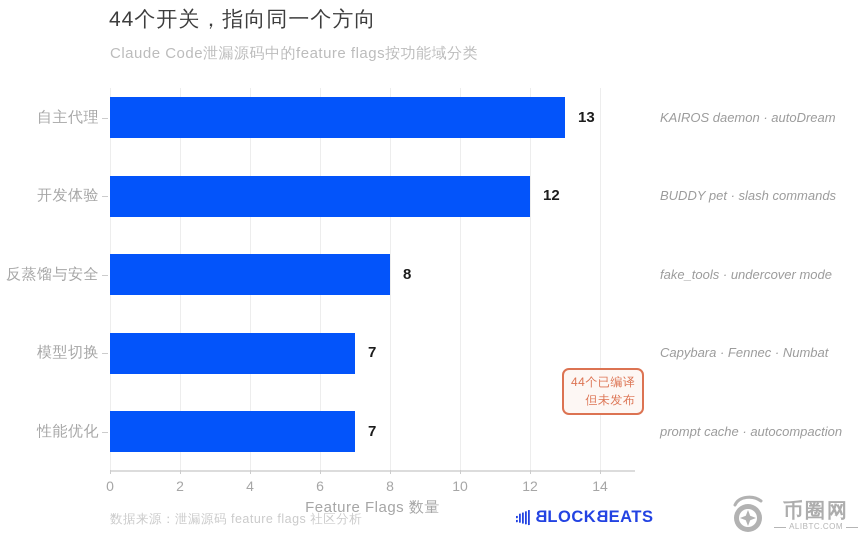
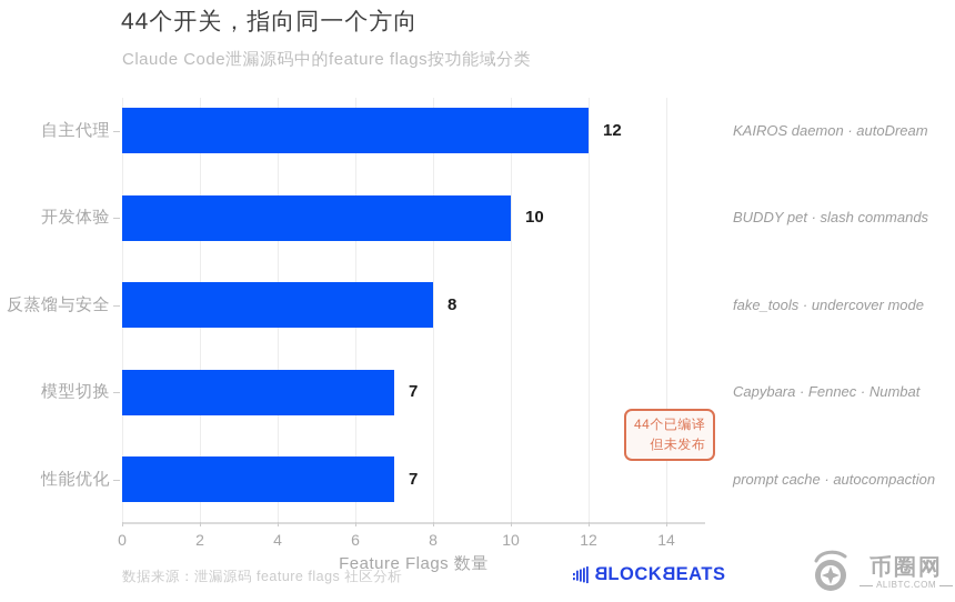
自主代理: 13 -> 12
开发体验: 12 -> 10
